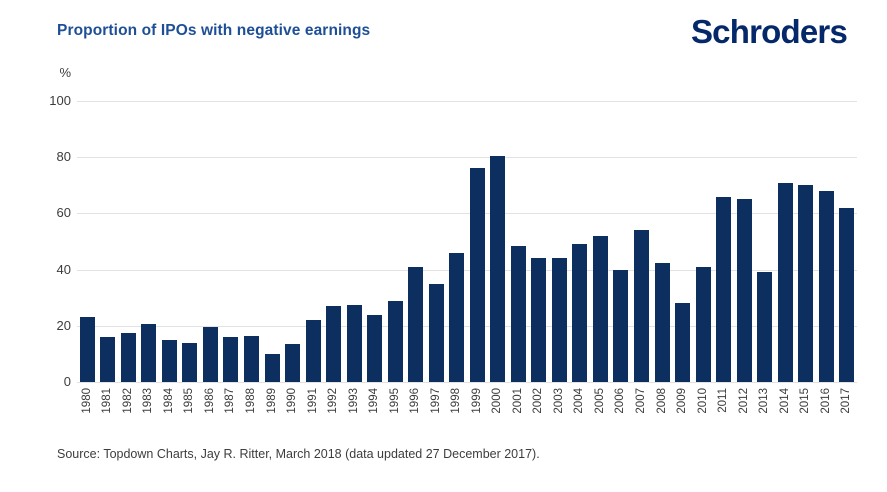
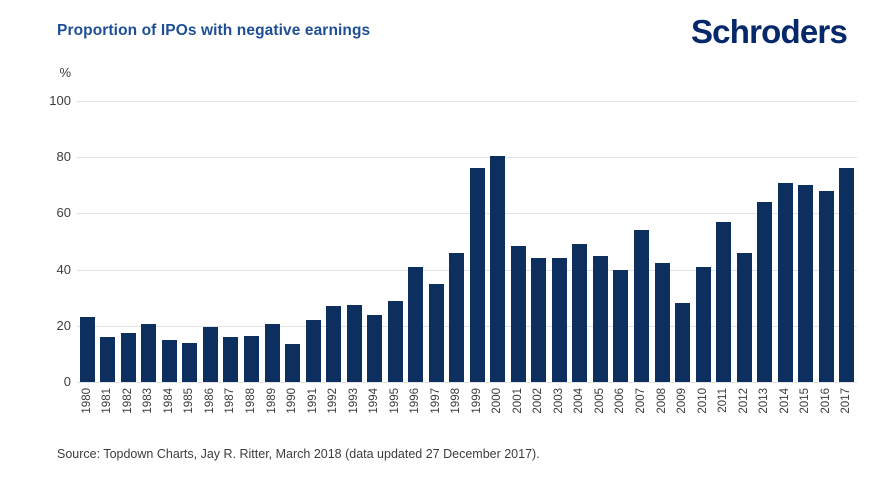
1989: 10 -> 20
2005: 52 -> 45
2011: 66 -> 57
2012: 65 -> 46
2013: 39 -> 64
2017: 62 -> 76
